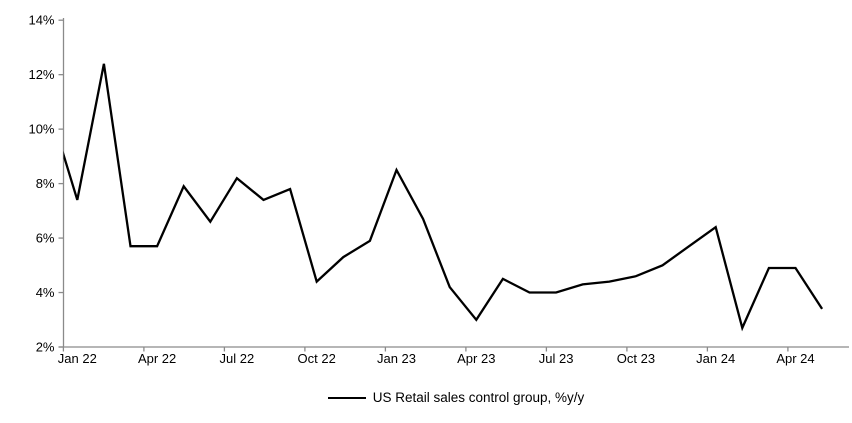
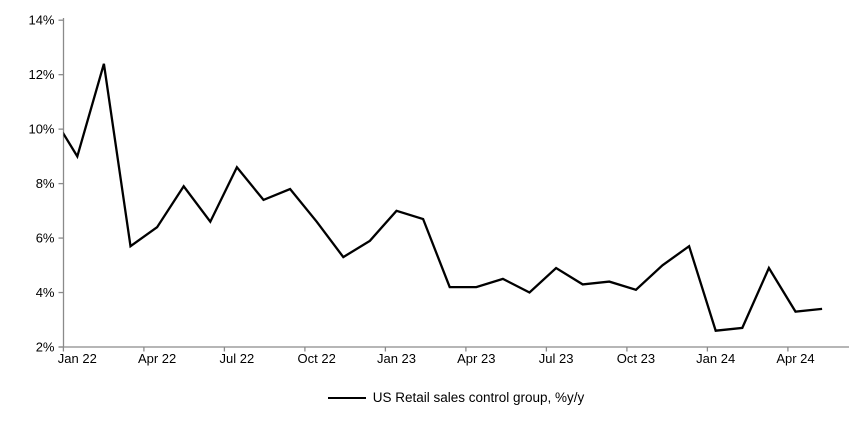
Jan 22: 7.4% -> 9.0%
Apr 22: 5.7% -> 6.4%
Jul 22: 8.2% -> 8.6%
Oct 22: 4.4% -> 6.6%
Jan 23: 8.5% -> 7.0%
Apr 23: 3.0% -> 4.2%
Jul 23: 4.0% -> 4.9%
Oct 23: 4.6% -> 4.1%
Jan 24: 6.4% -> 2.6%
Apr 24: 4.9% -> 3.3%
